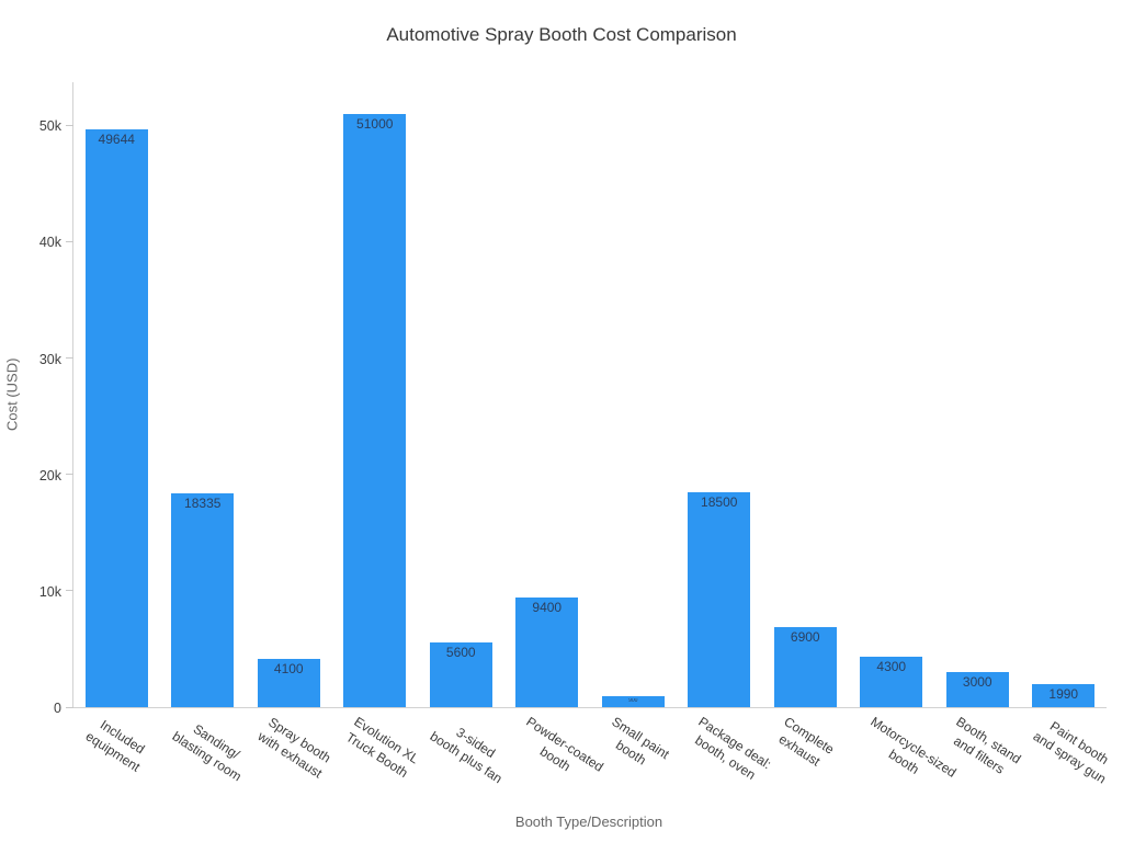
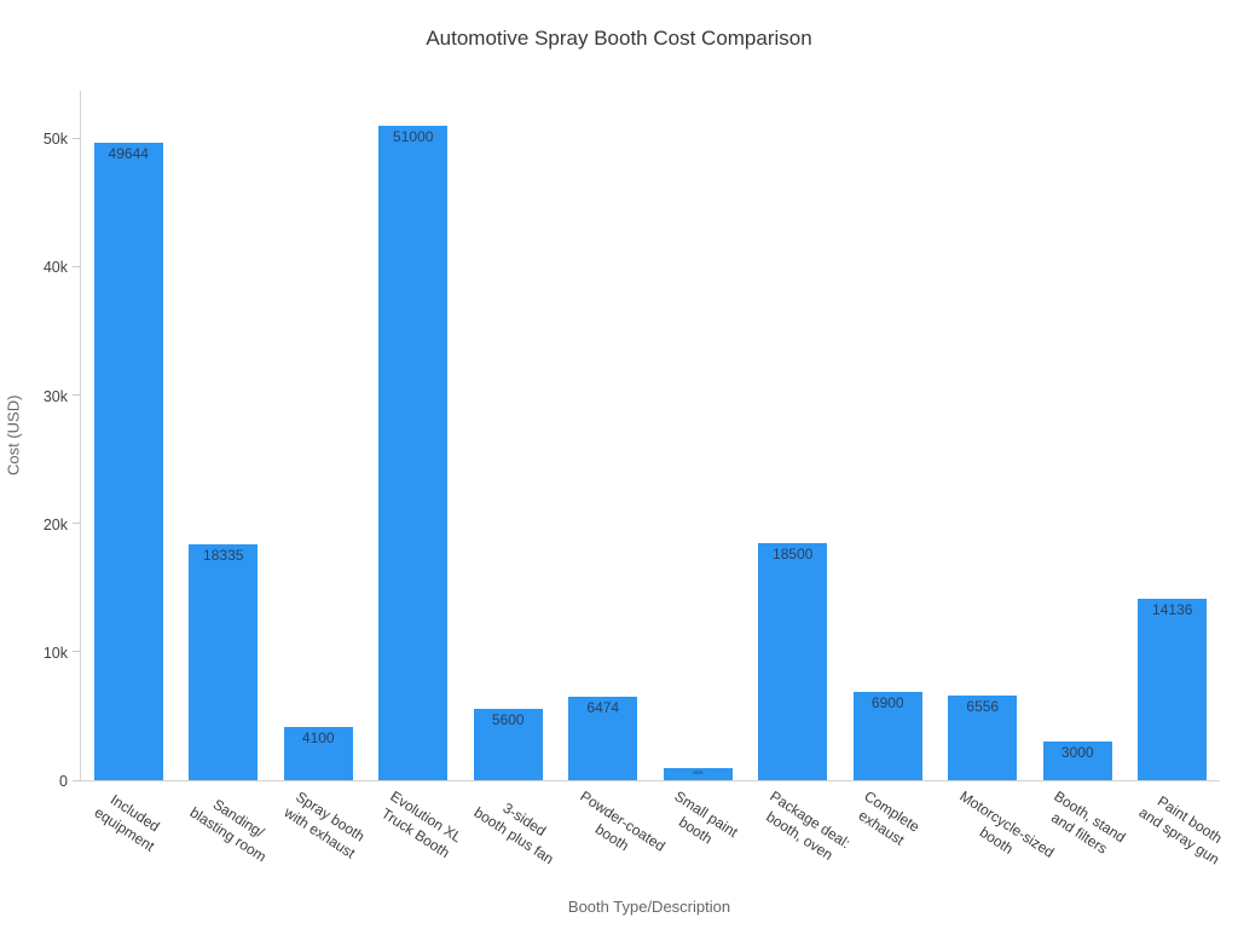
Powder-coated booth: 9400 -> 6474
Motorcycle-sized booth: 4300 -> 6556
Paint booth and spray gun: 1990 -> 14136
